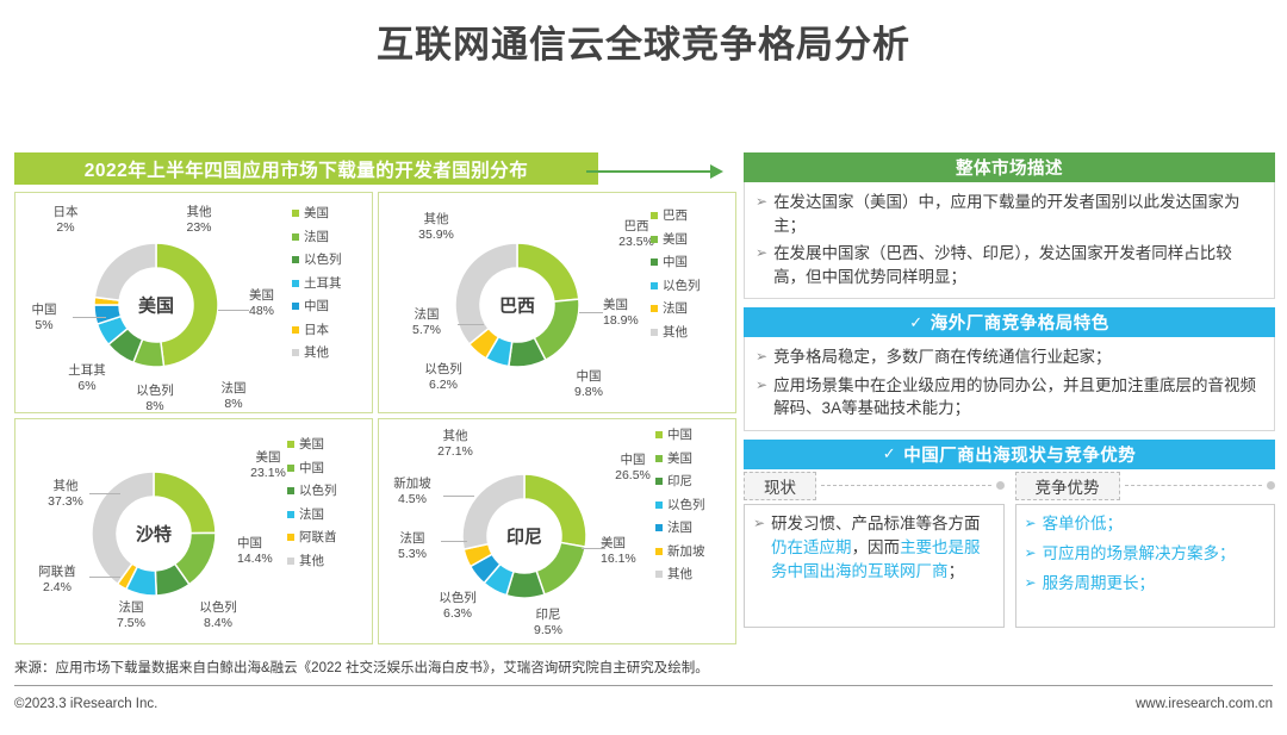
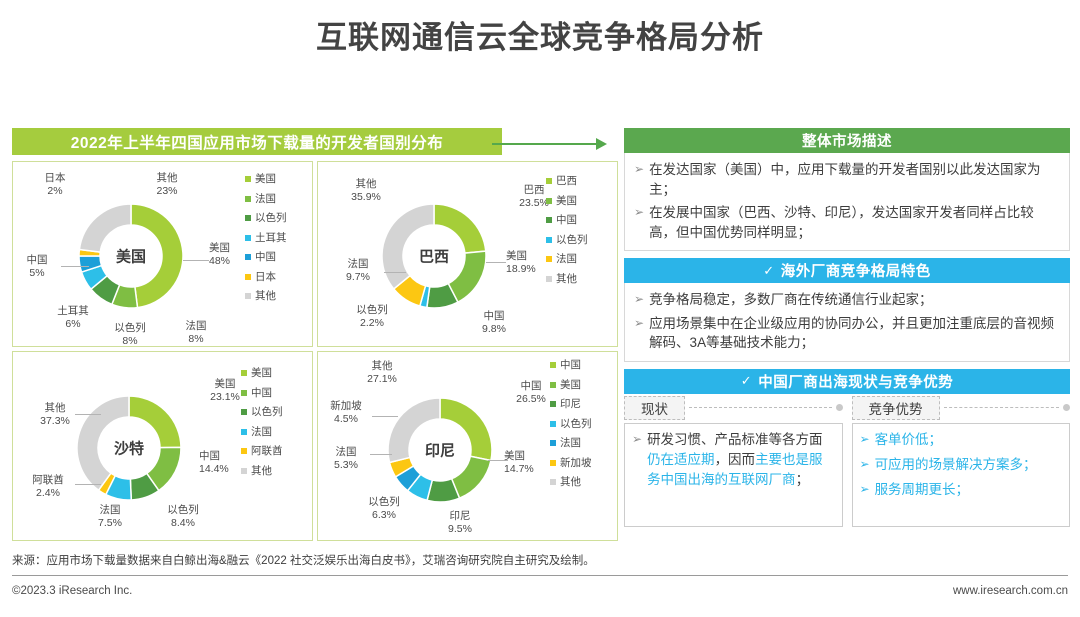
巴西/以色列: 6.2% -> 2.2%
巴西/法国: 5.7% -> 9.7%
印尼/美国: 16.1% -> 14.7%
